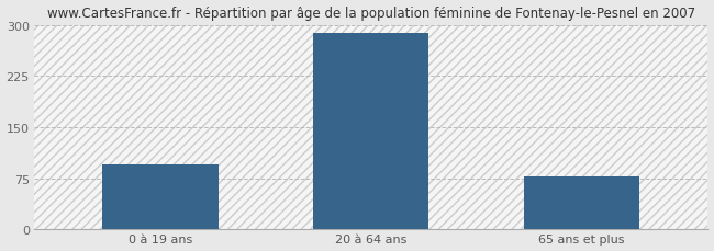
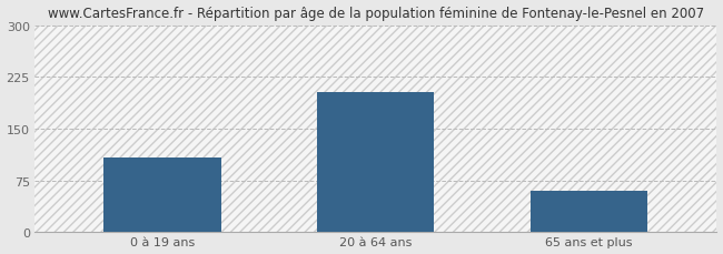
0 à 19 ans: 95 -> 108
20 à 64 ans: 288 -> 204
65 ans et plus: 77 -> 60
